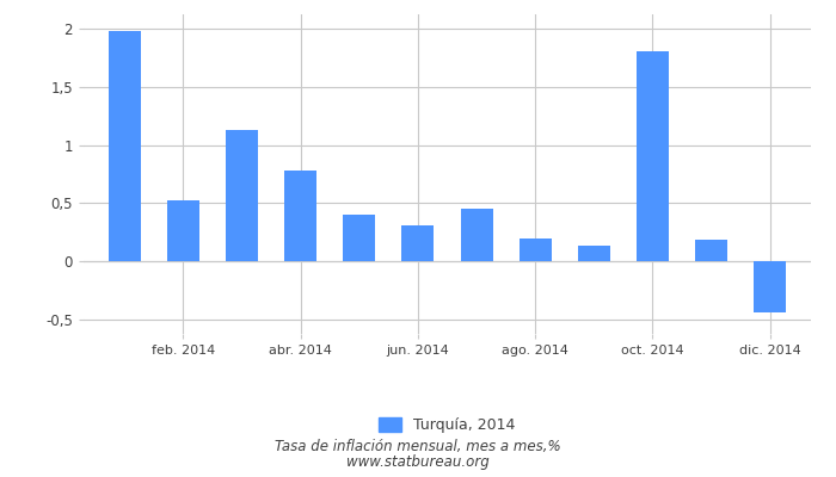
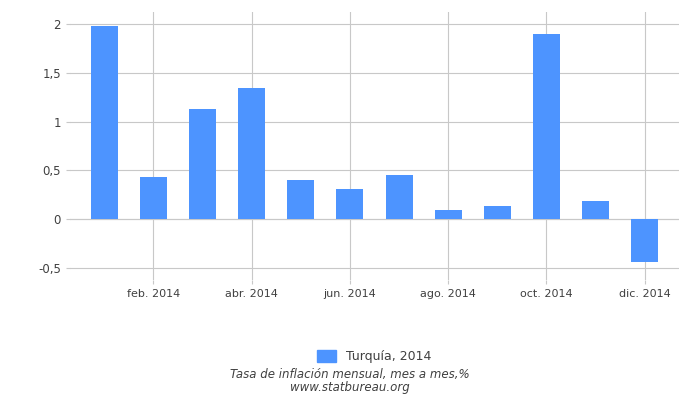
feb. 2014: 0,52 -> 0,43
abr. 2014: 0,78 -> 1,34
ago. 2014: 0,20 -> 0,10
oct. 2014: 1,80 -> 1,90
